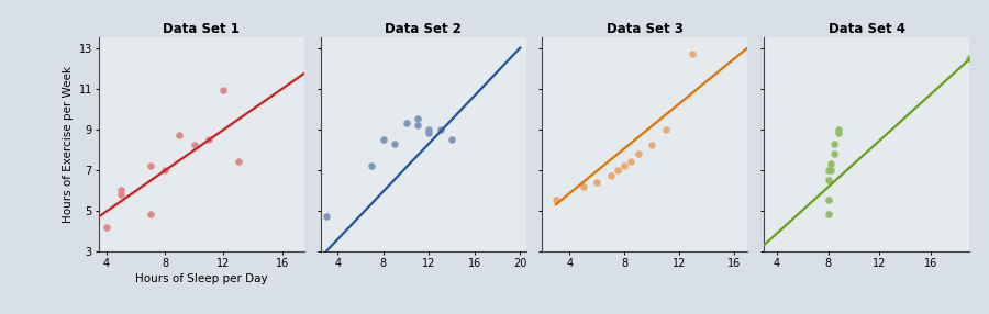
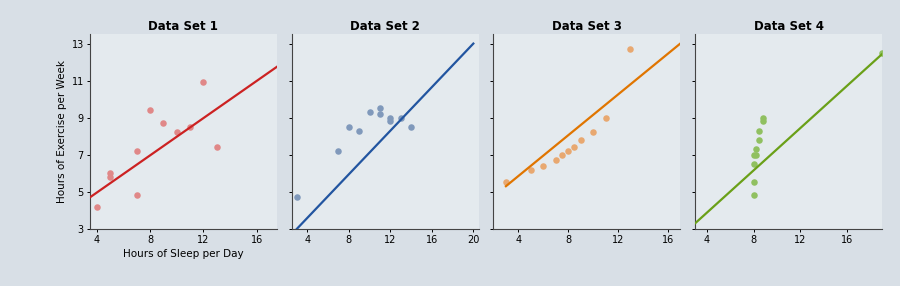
Data Set 1/8: 7.0 -> 9.4
